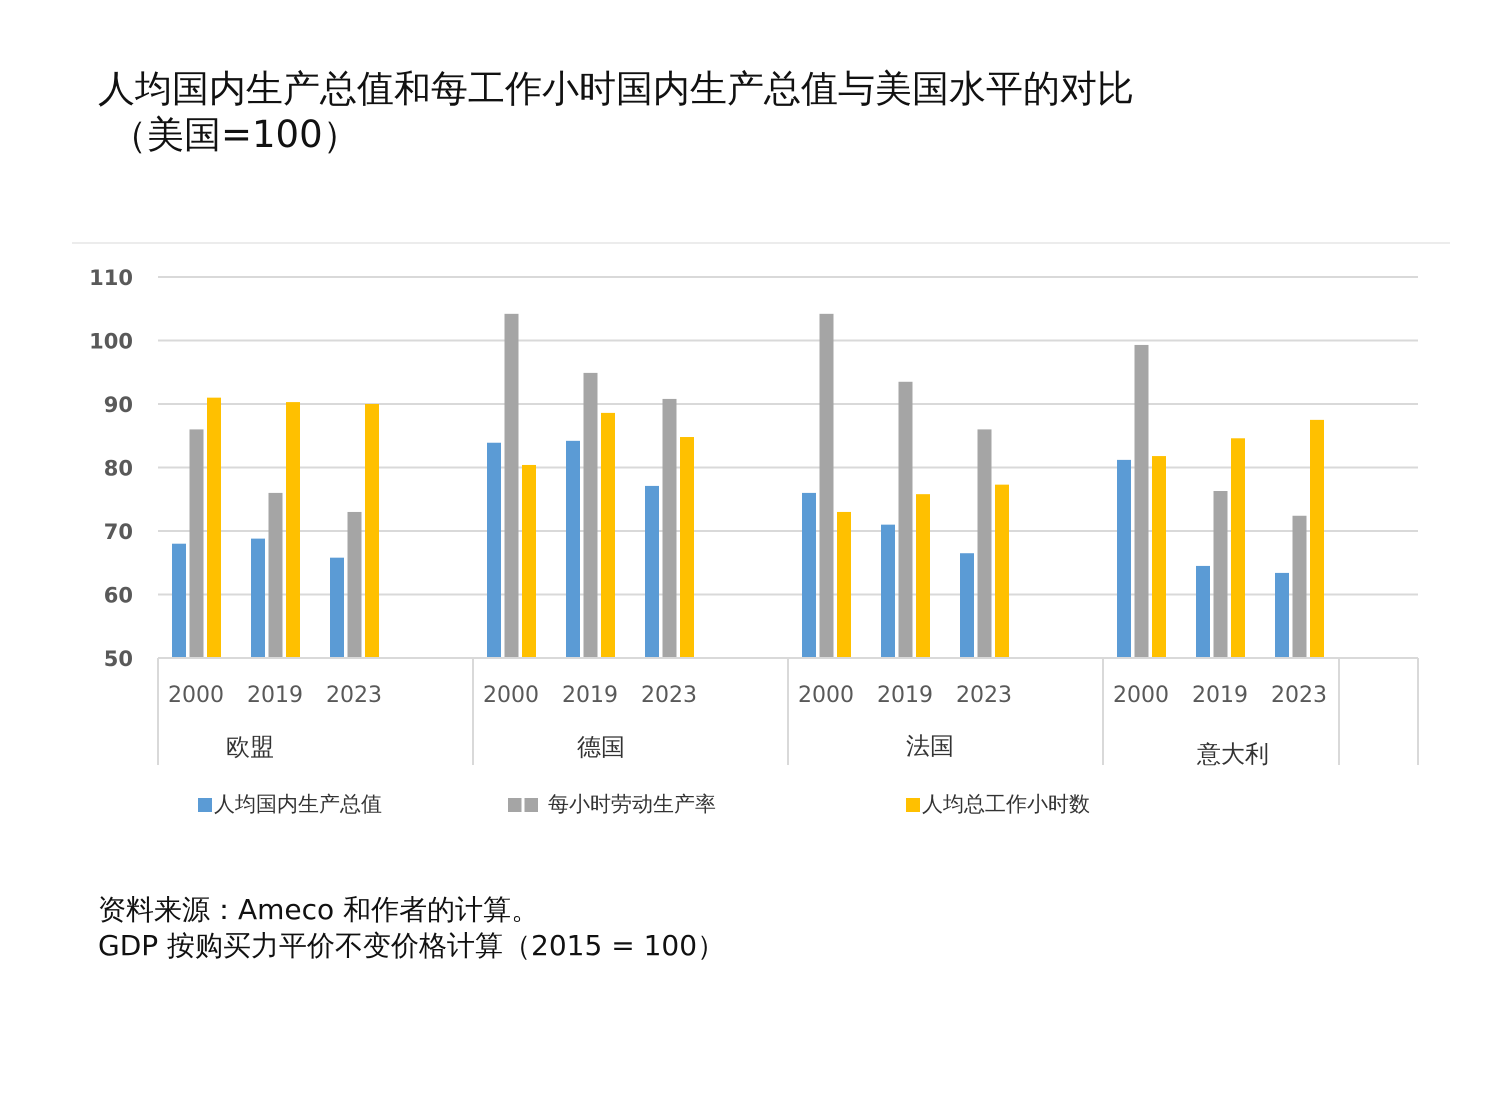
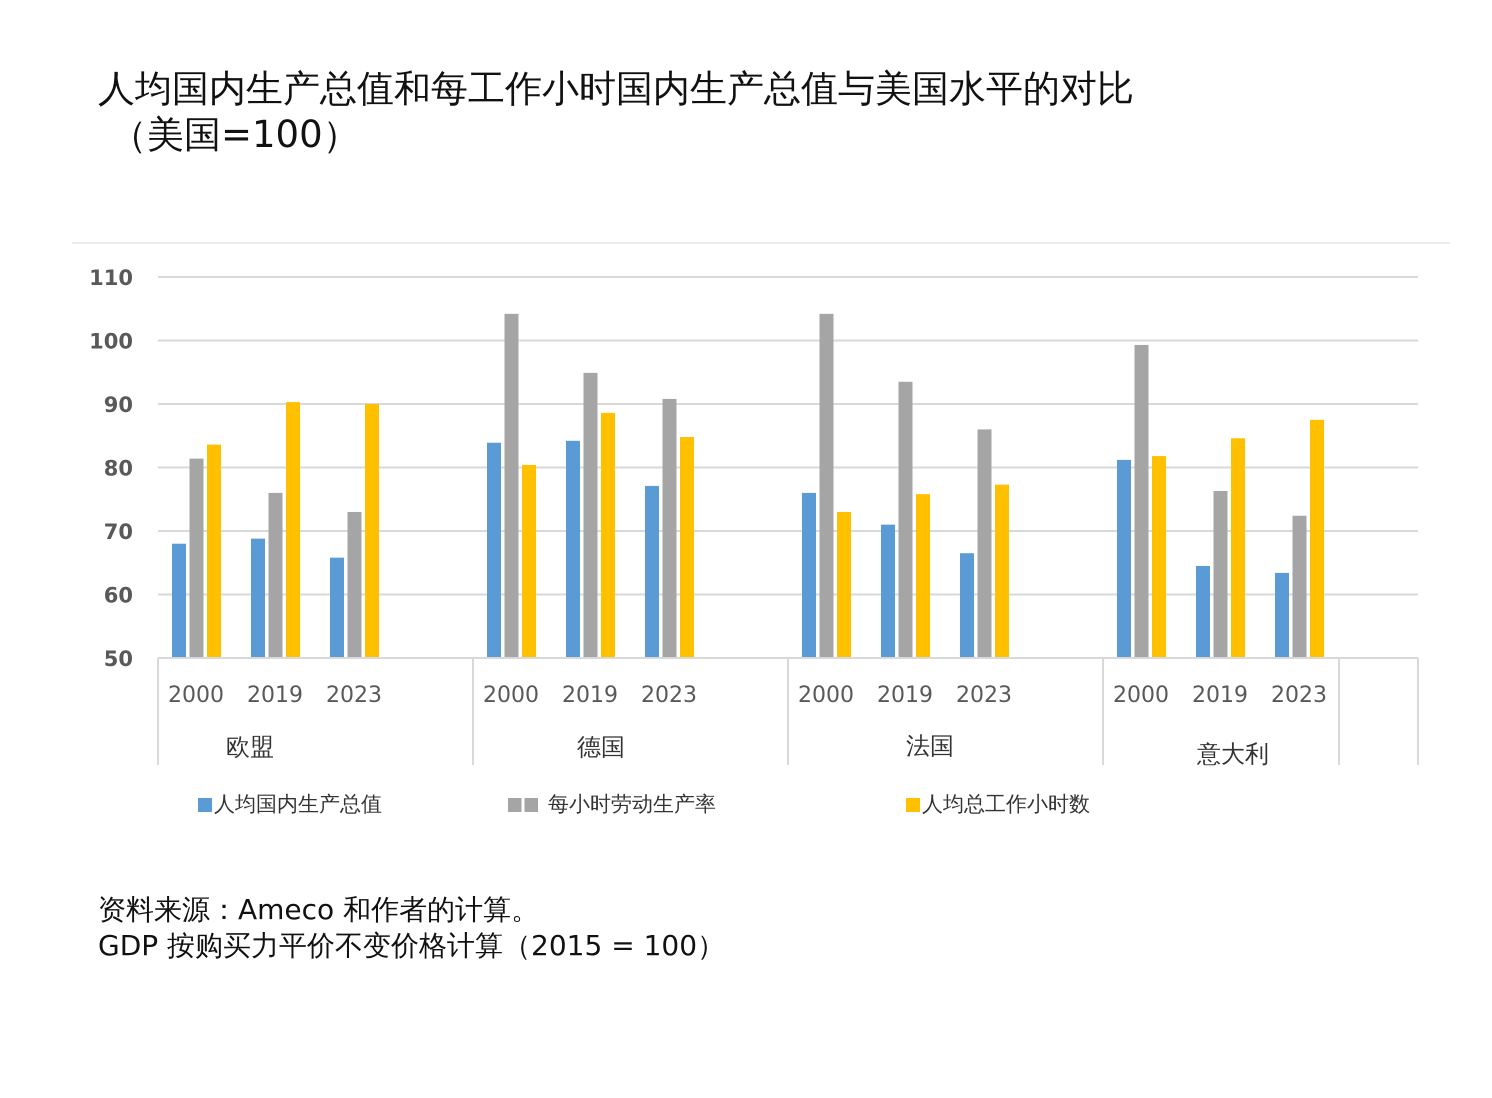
每小时劳动生产率/欧盟 2000: 86 -> 81
人均总工作小时数/欧盟 2000: 91 -> 84
